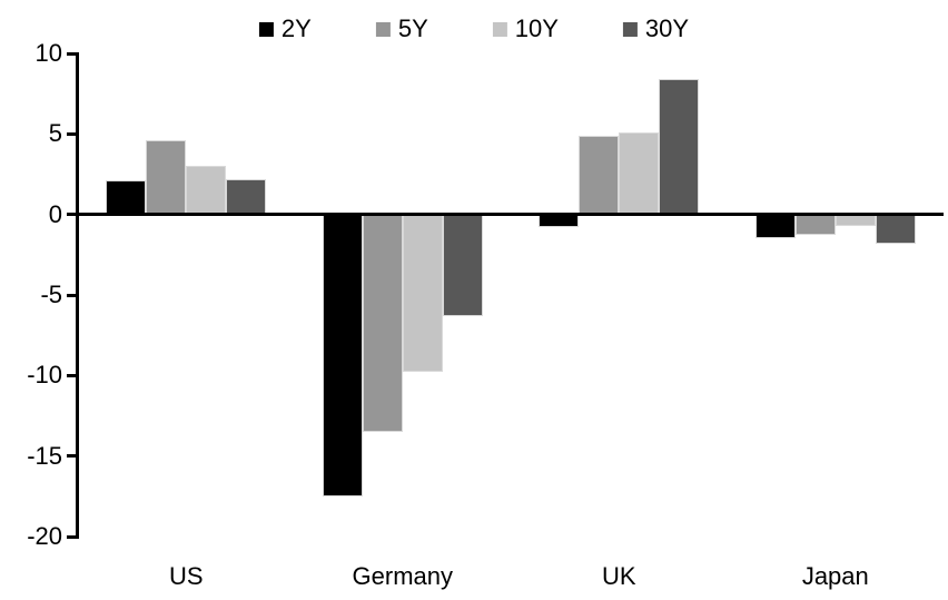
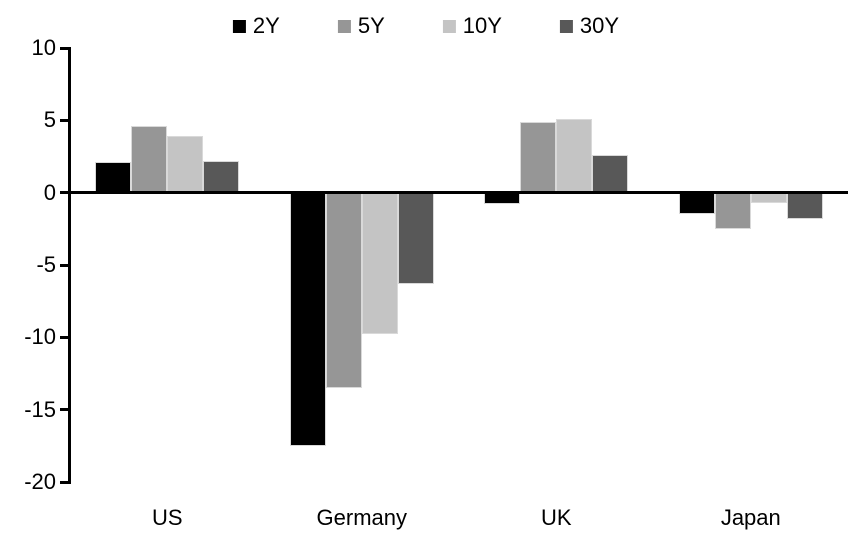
10Y/US: 3.0 -> 3.9
30Y/UK: 8.4 -> 2.6
5Y/Japan: -1.3 -> -2.5
